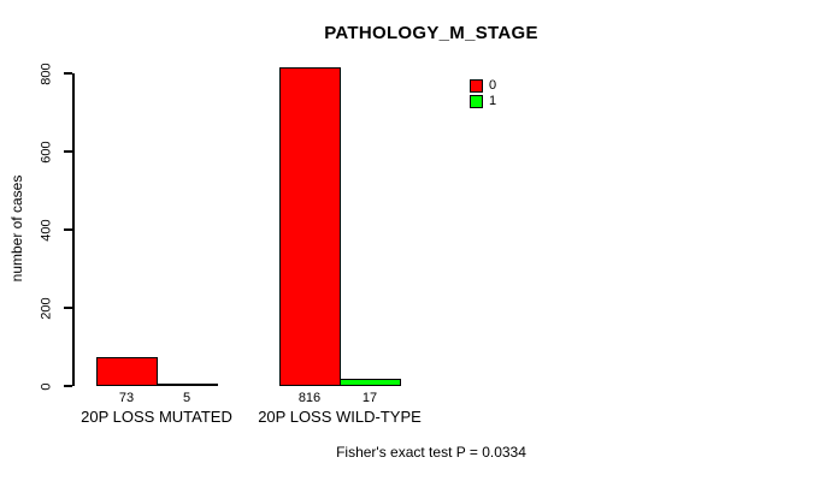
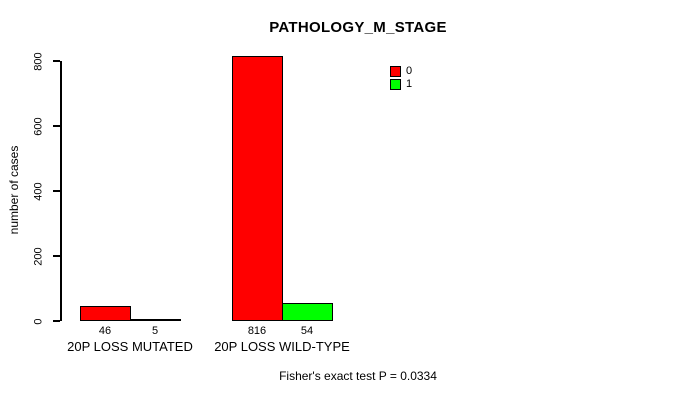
0/20P LOSS MUTATED: 73 -> 46
1/20P LOSS WILD-TYPE: 17 -> 54
